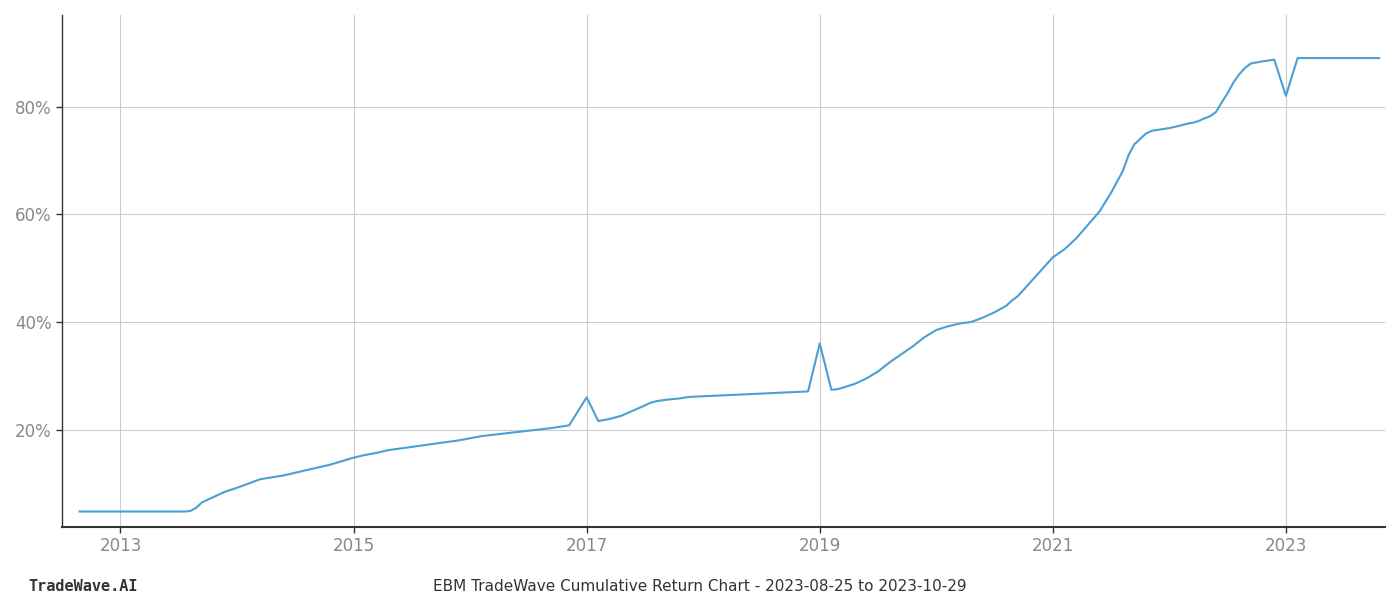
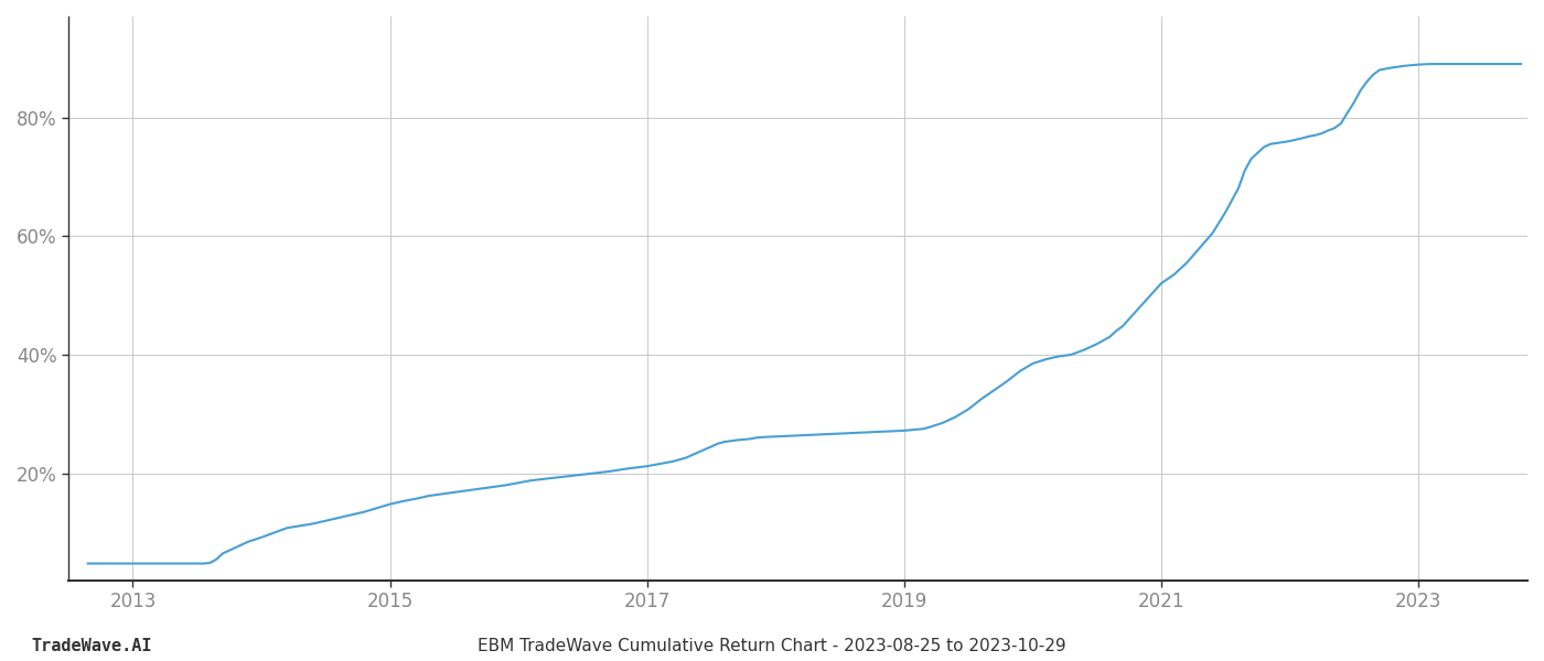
2017: 26.0% -> 21.2%
2019: 36.0% -> 27.2%
2023: 82.0% -> 88.9%
